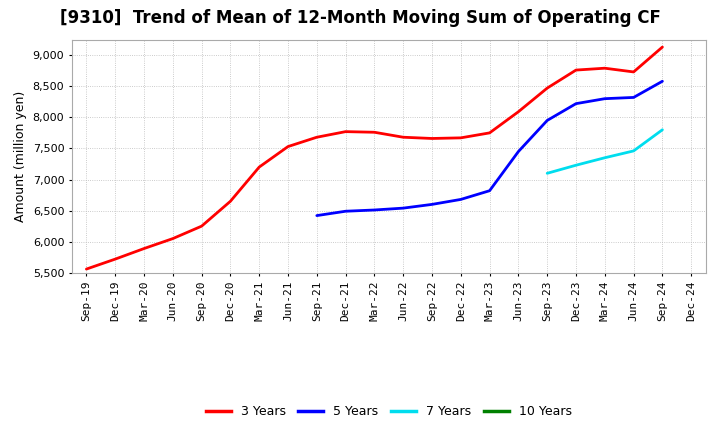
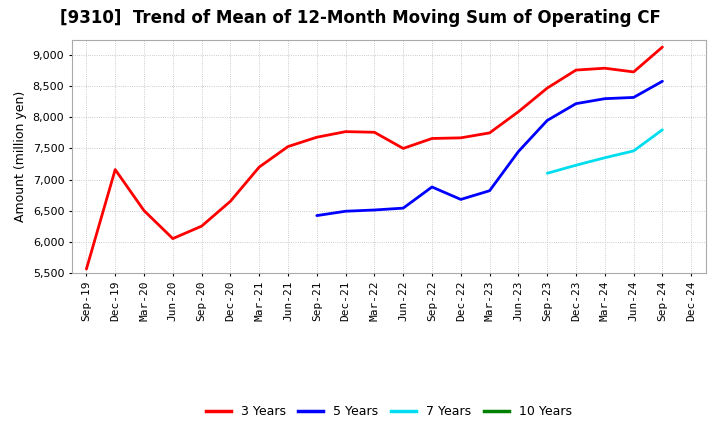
3 Years/Dec-19: 5,720 -> 7,160
3 Years/Mar-20: 5,890 -> 6,500
3 Years/Jun-22: 7,680 -> 7,500
5 Years/Sep-22: 6,600 -> 6,880
